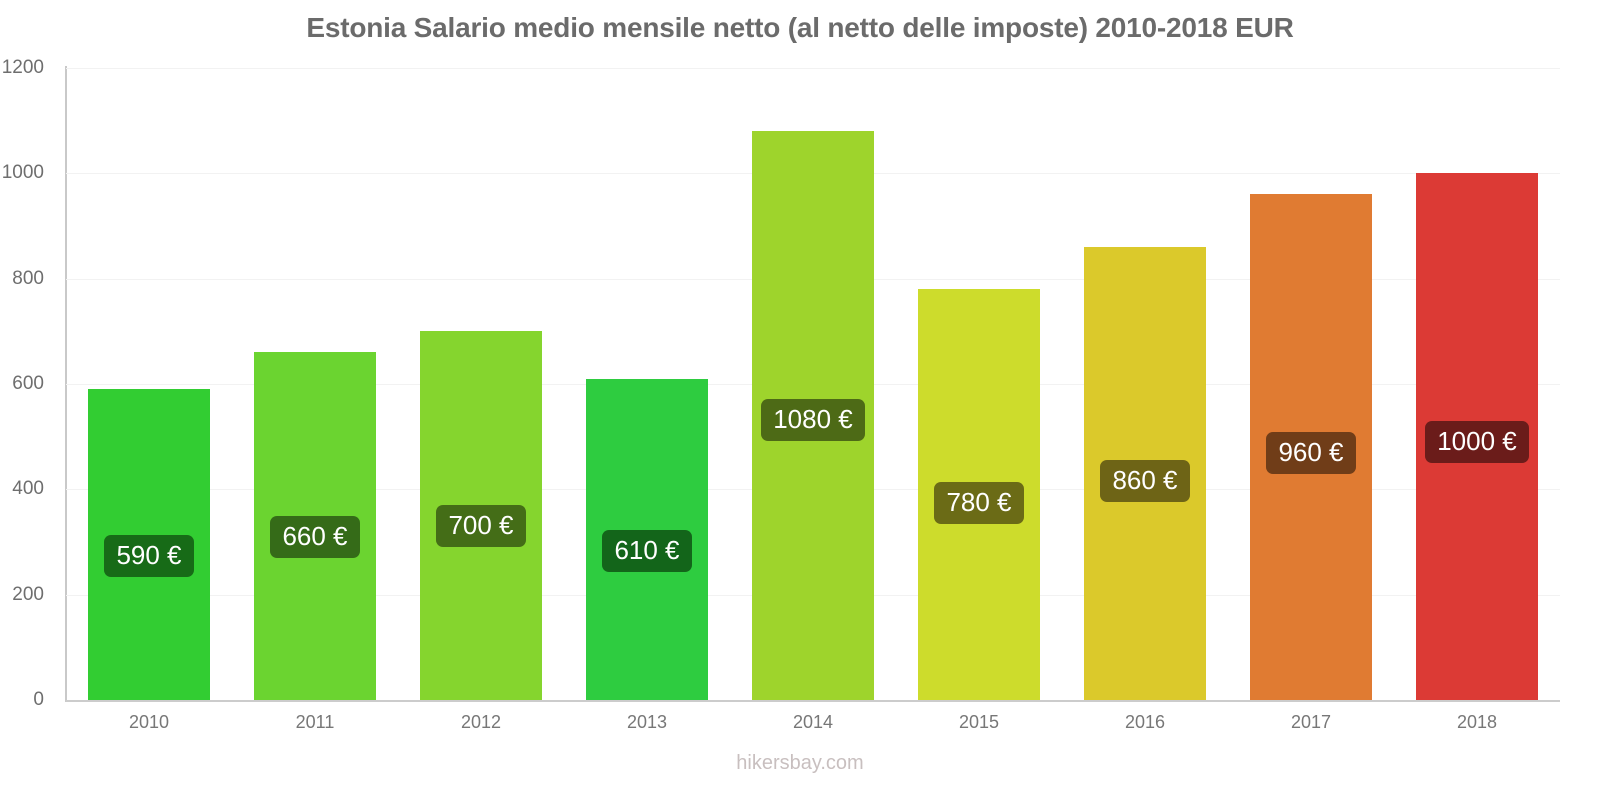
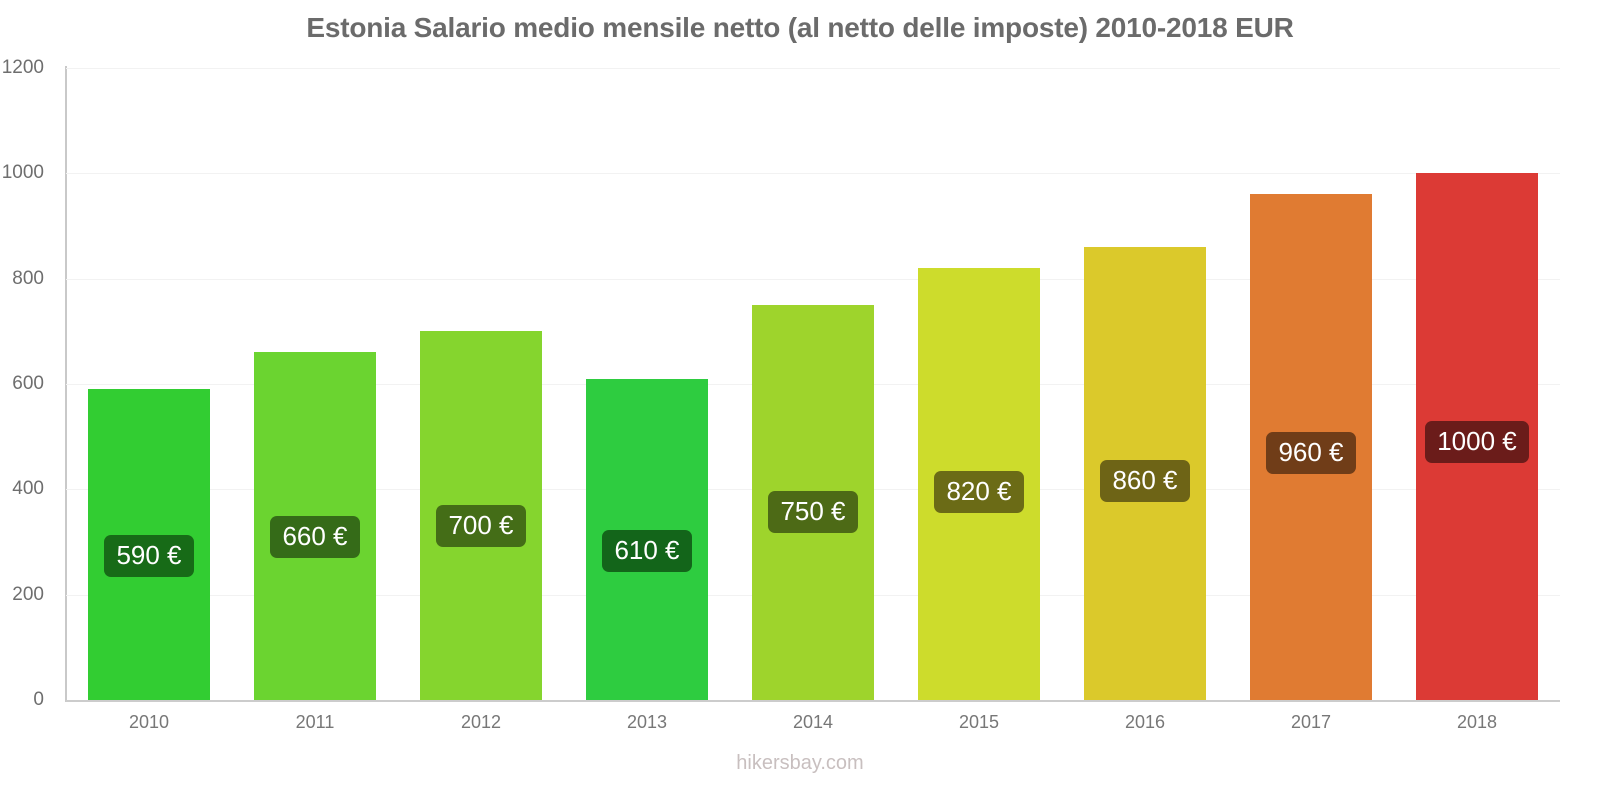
2014: 1080 -> 750
2015: 780 -> 820
